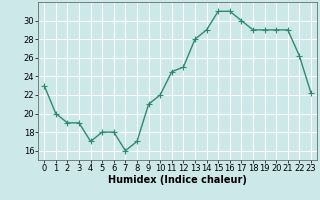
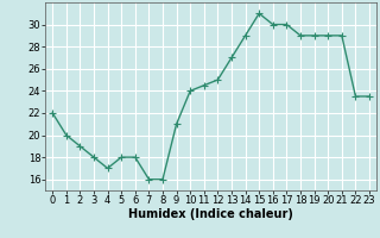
0: 23.0 -> 22.0
3: 19.0 -> 18.0
8: 17.0 -> 16.0
10: 22.0 -> 24.0
13: 28.0 -> 27.0
16: 31.0 -> 30.0
22: 26.2 -> 23.5
23: 22.2 -> 23.5
